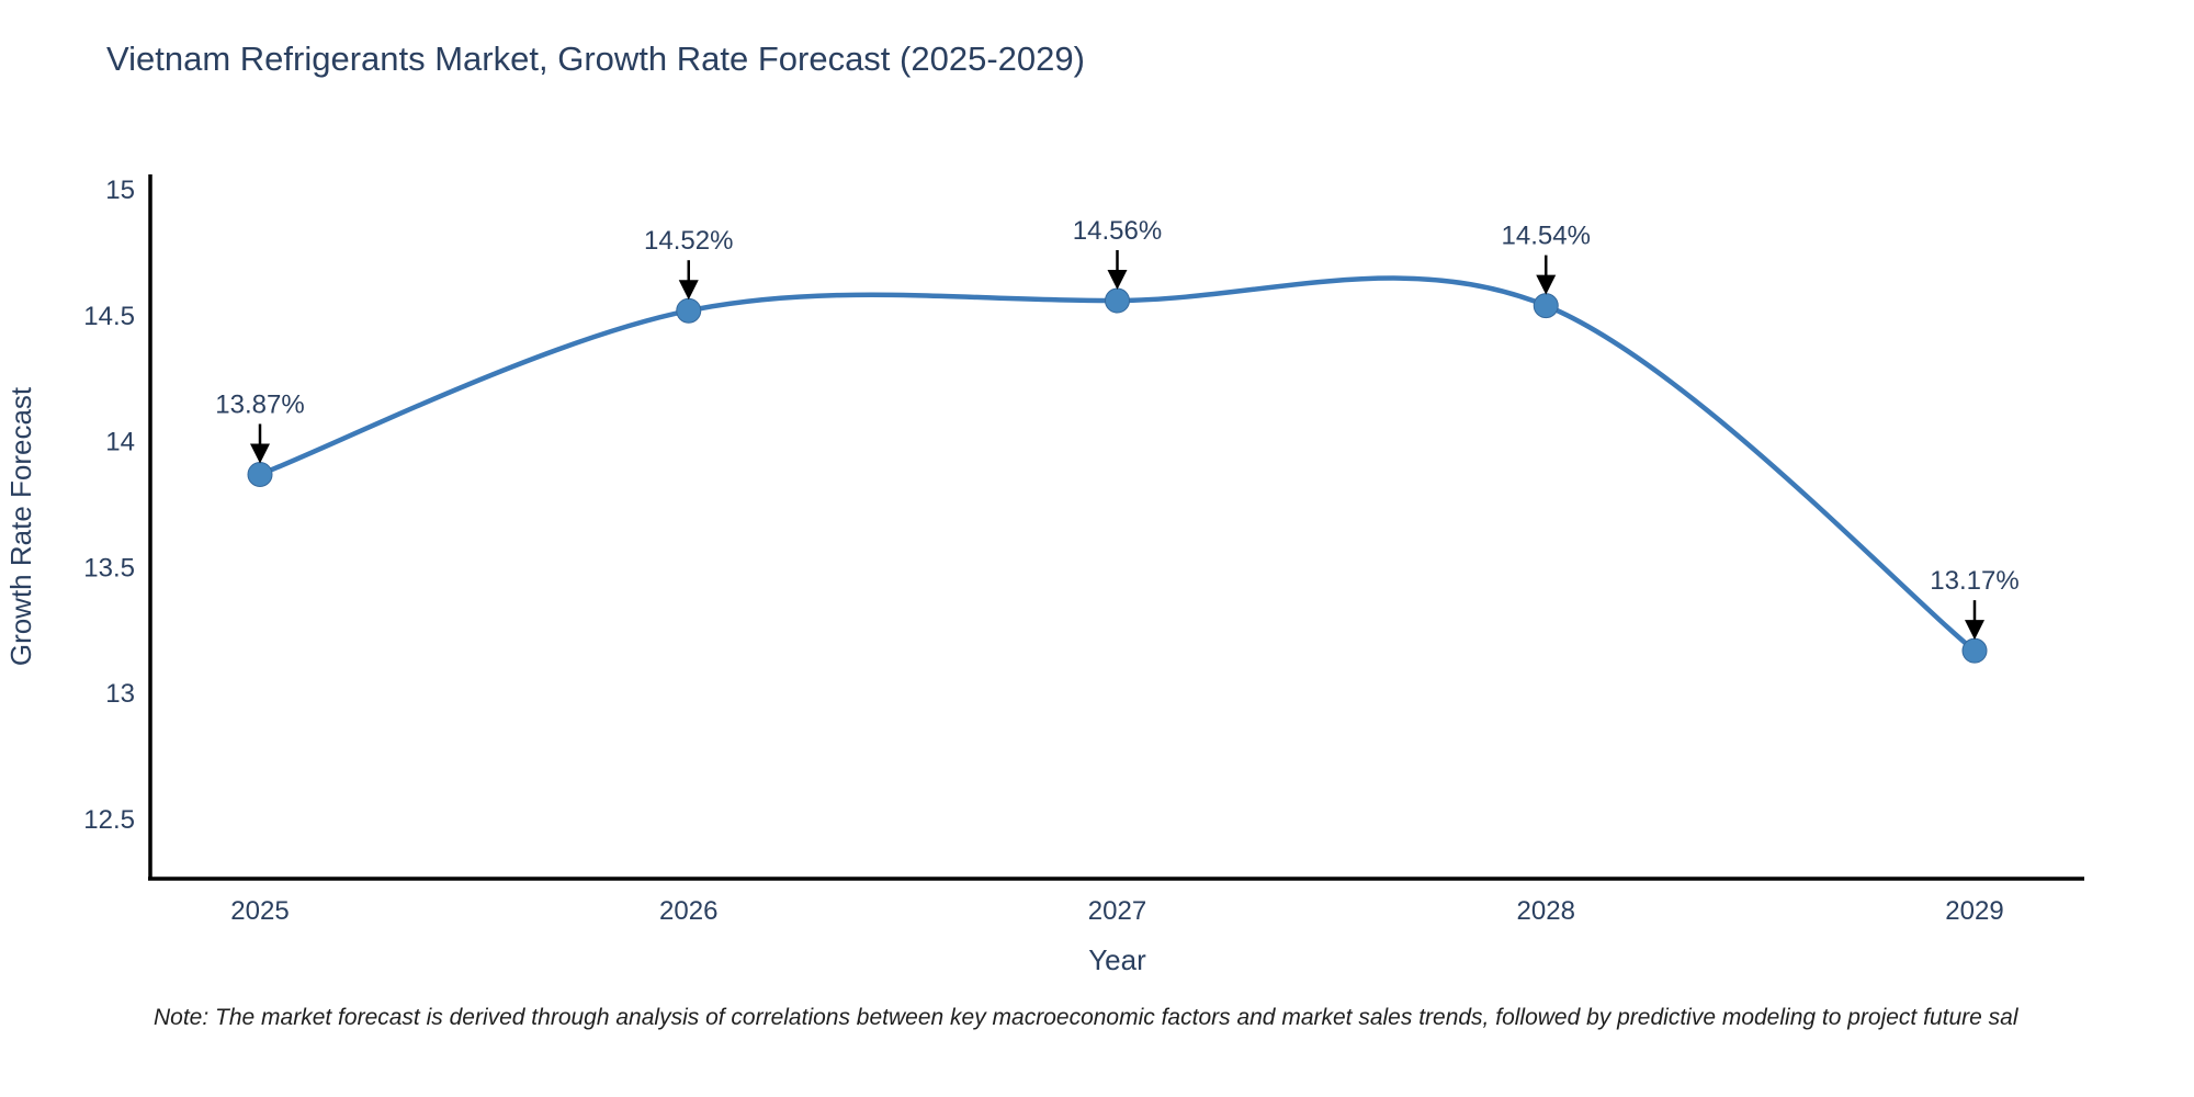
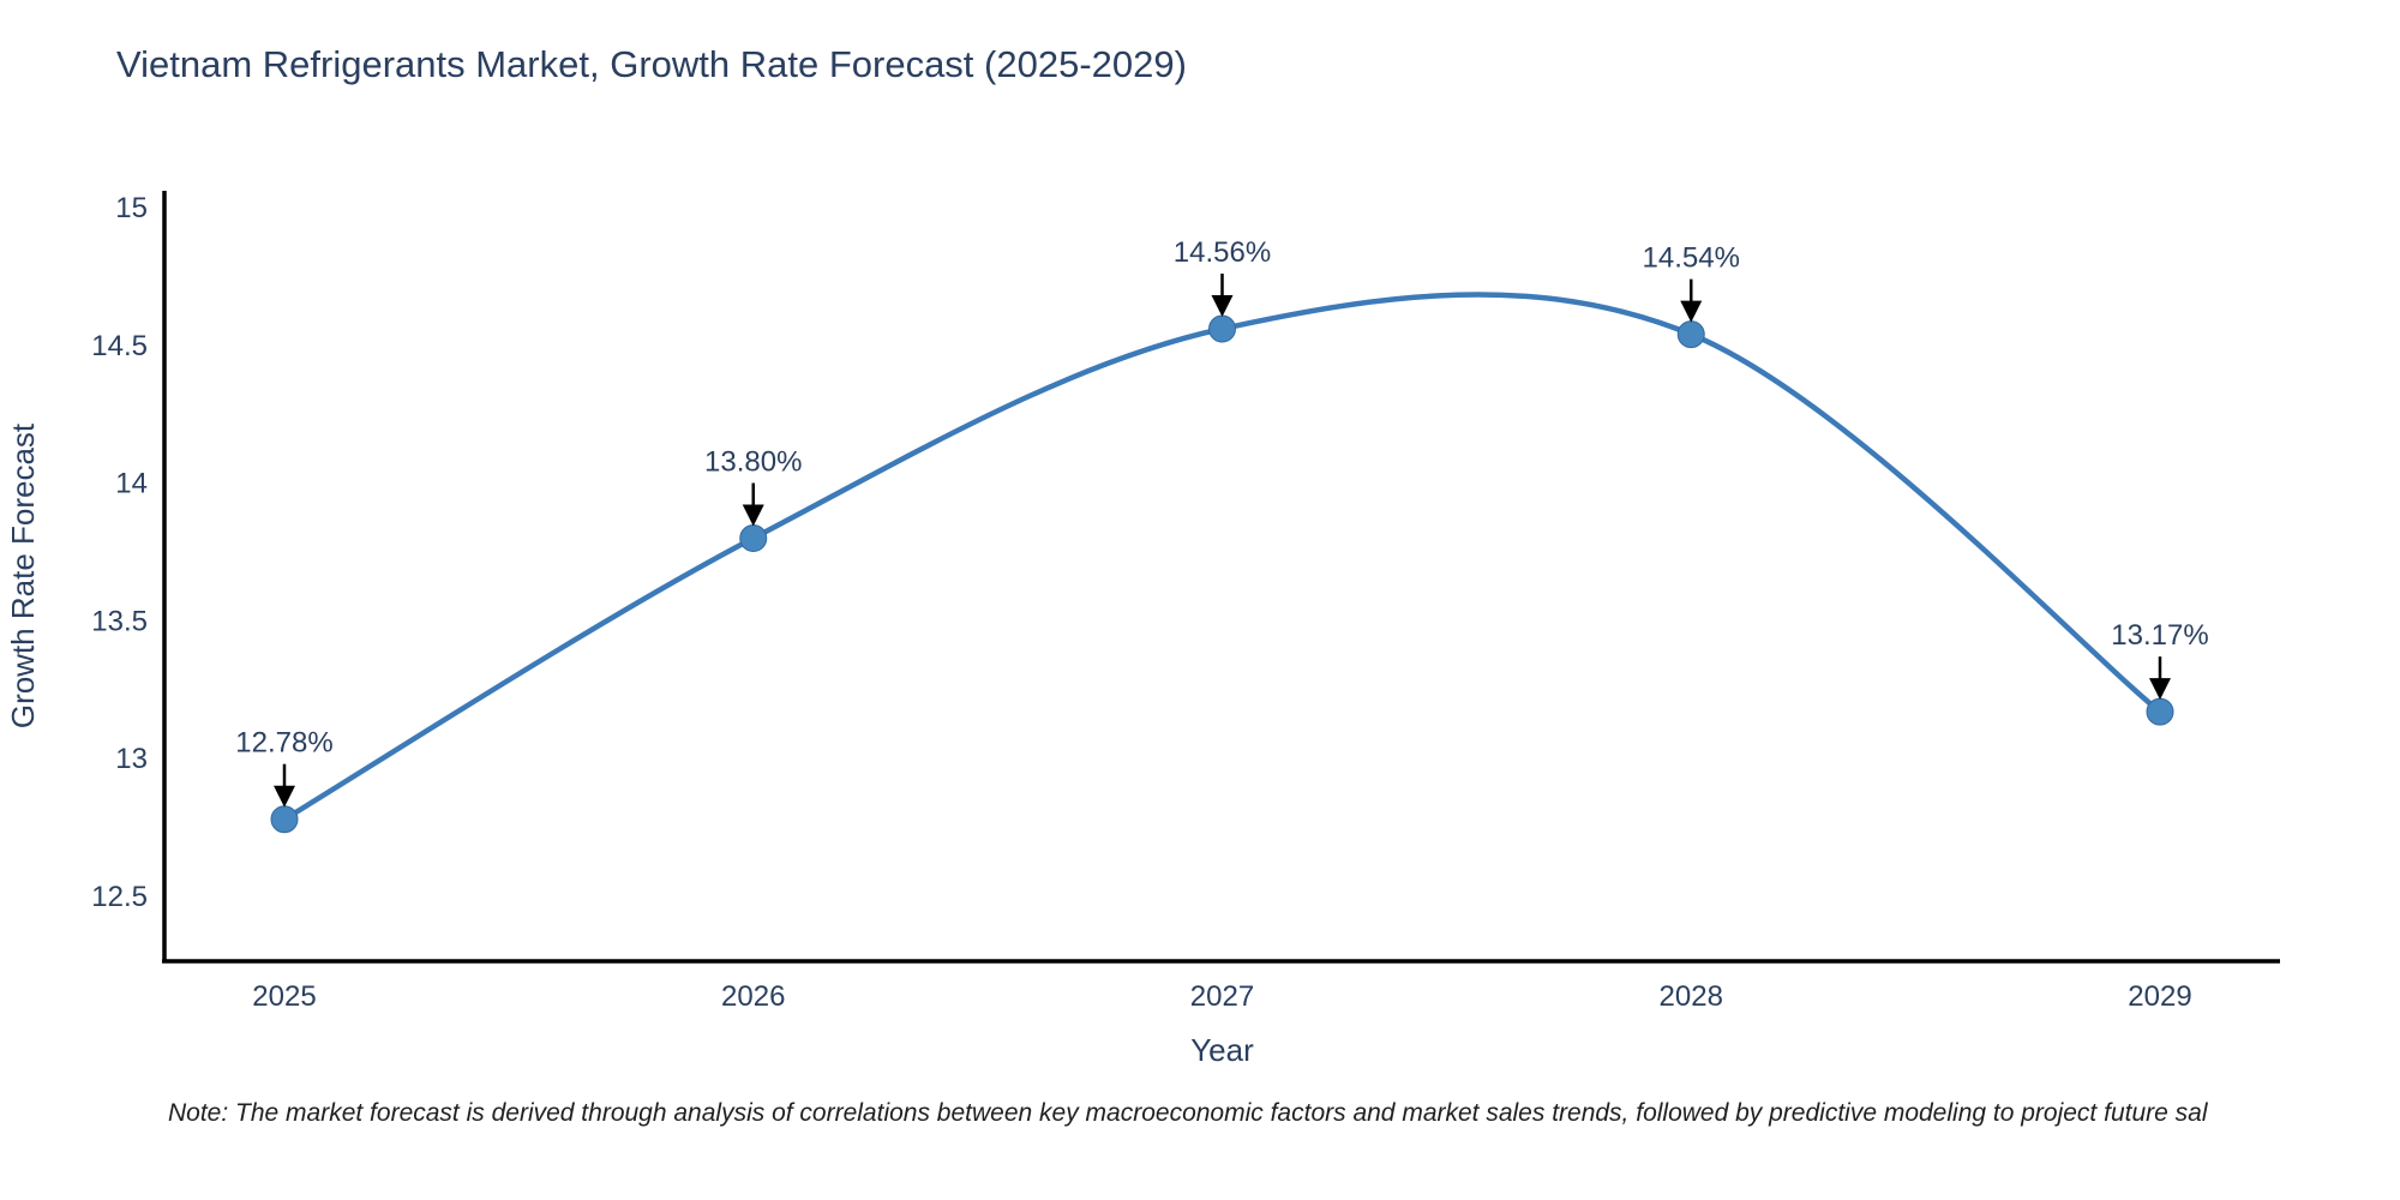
2025: 13.87% -> 12.78%
2026: 14.52% -> 13.80%
